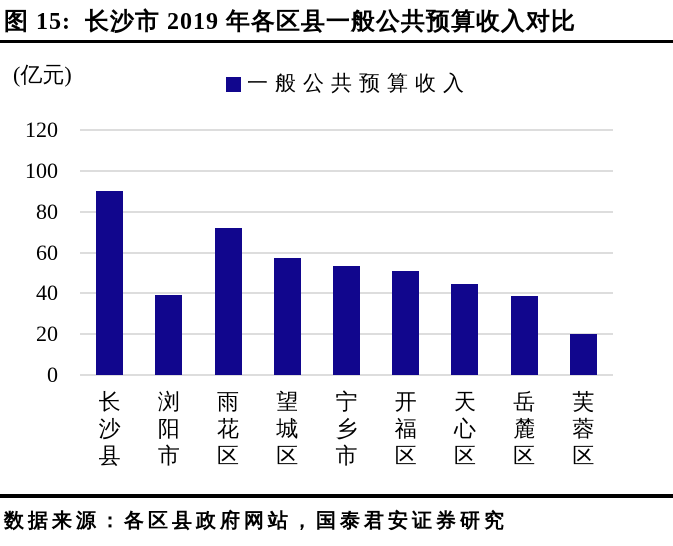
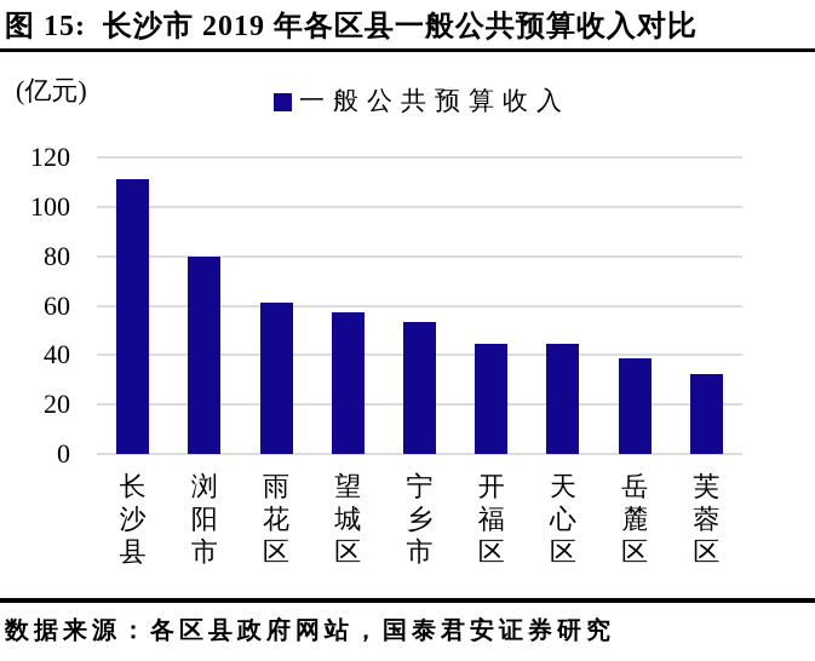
长沙县: 90 -> 111
浏阳市: 39 -> 80
雨花区: 72 -> 61
开福区: 51 -> 44
芙蓉区: 20 -> 32
